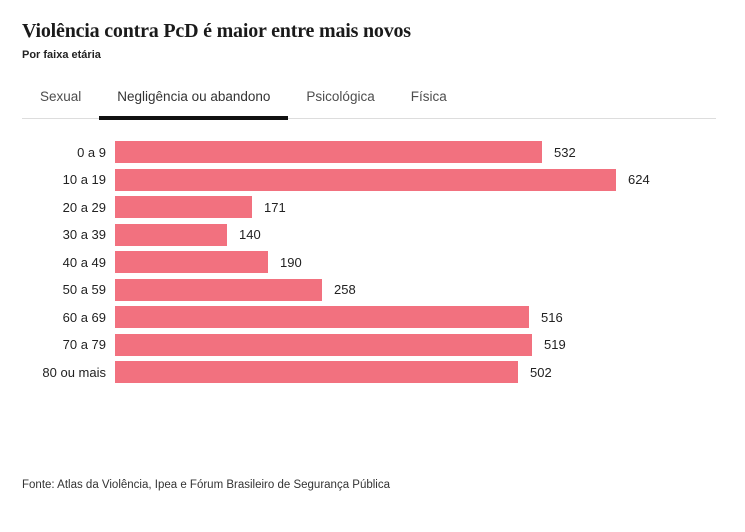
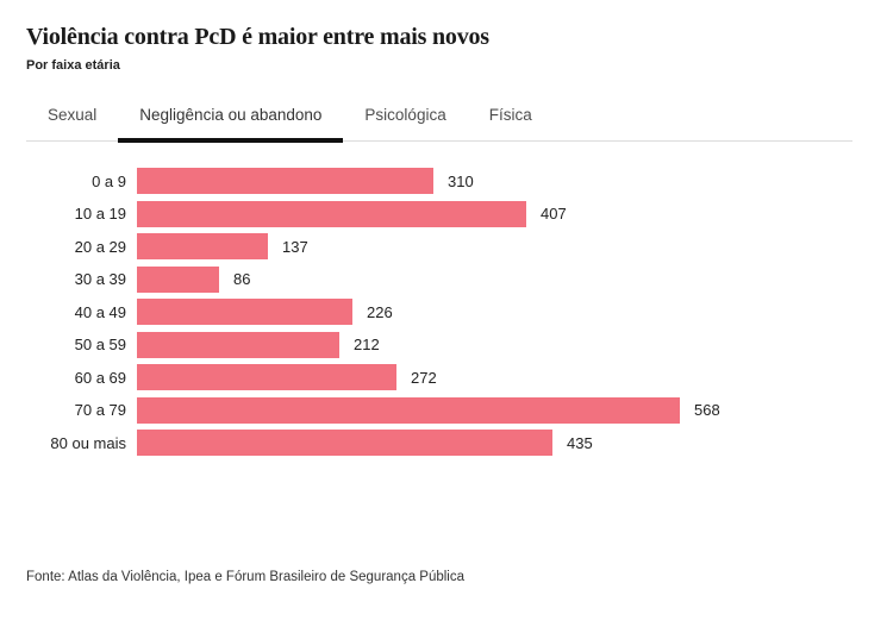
0 a 9: 532 -> 310
10 a 19: 624 -> 407
20 a 29: 171 -> 137
30 a 39: 140 -> 86
40 a 49: 190 -> 226
50 a 59: 258 -> 212
60 a 69: 516 -> 272
70 a 79: 519 -> 568
80 ou mais: 502 -> 435
